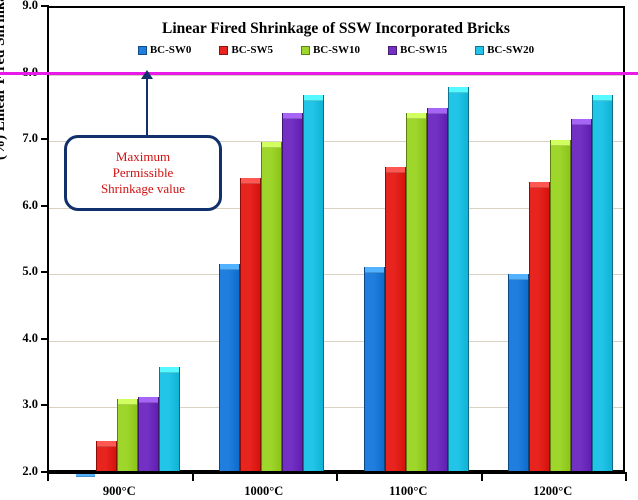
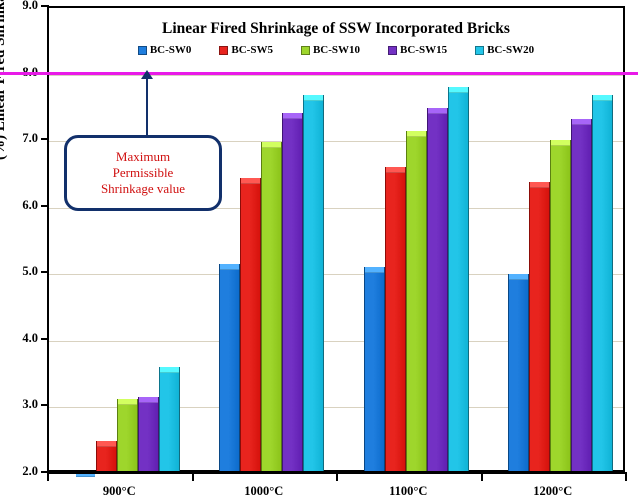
BC-SW10/1100°C: 7.4 -> 7.1
